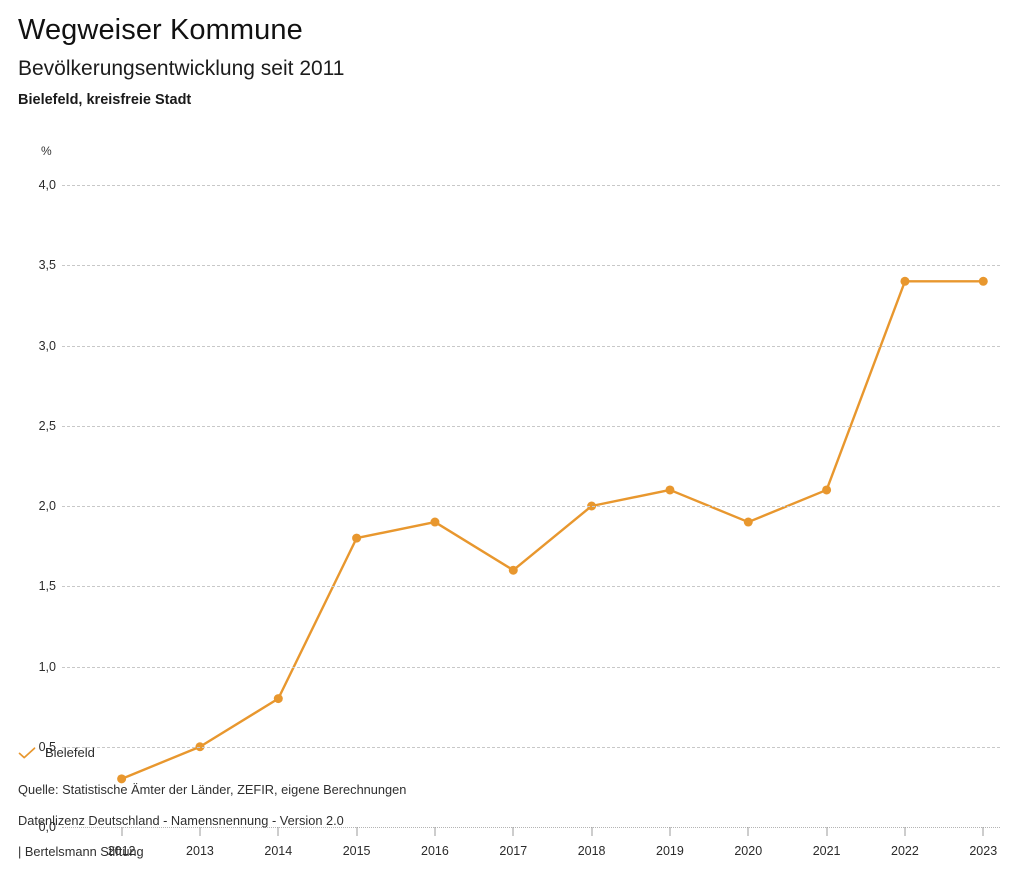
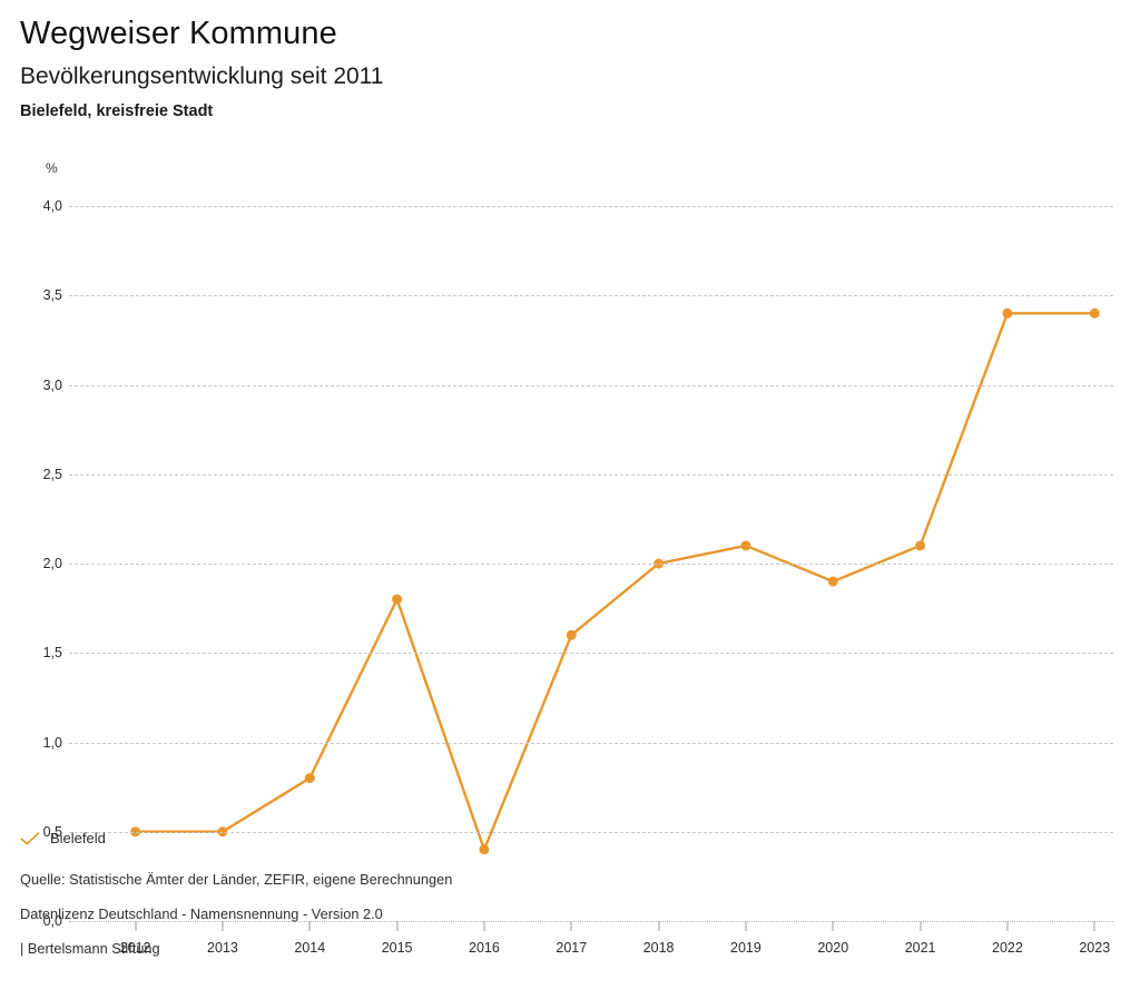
2012: 0,3 -> 0,5
2016: 1,9 -> 0,4
